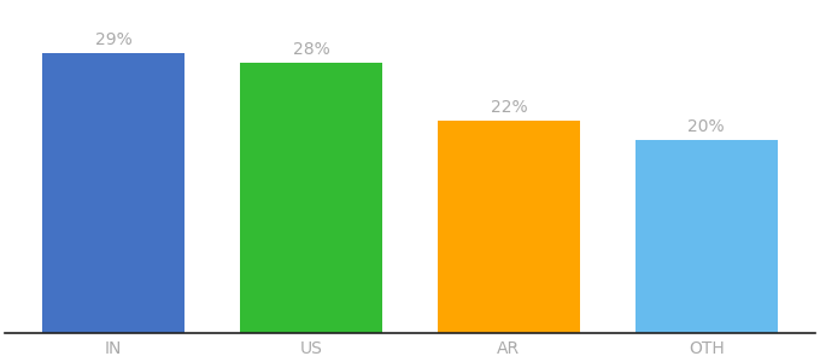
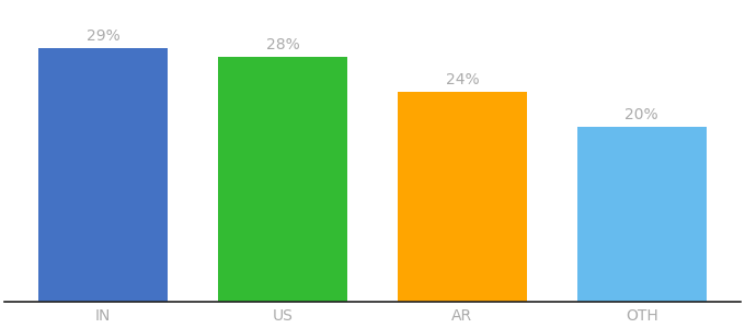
AR: 22% -> 24%
